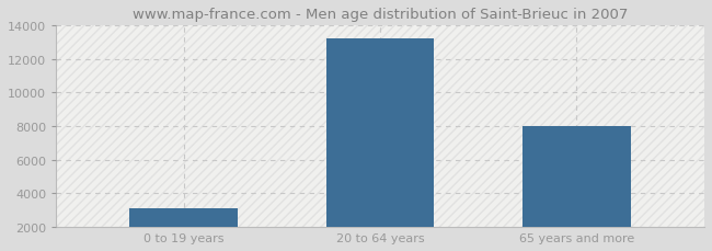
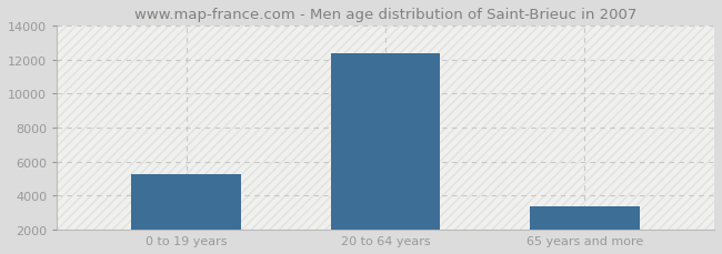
0 to 19 years: 3100 -> 5300
20 to 64 years: 13200 -> 12400
65 years and more: 8000 -> 3400
